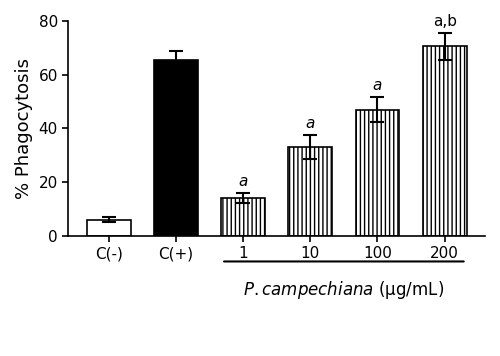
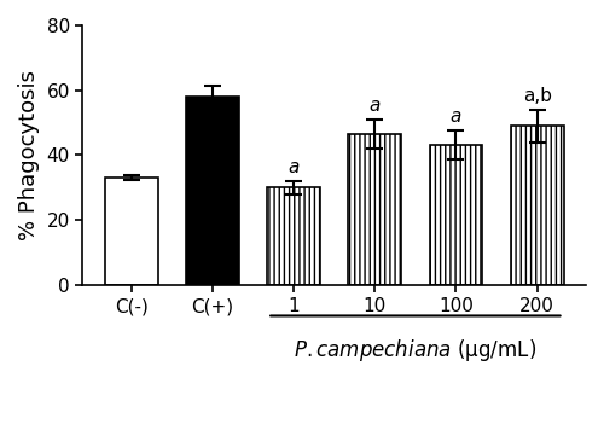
C(-): 6.0 -> 33.0
C(+): 65.5 -> 58.0
1: 14.0 -> 30.0
10: 33.0 -> 46.5
100: 47.0 -> 43.0
200: 70.5 -> 49.0
